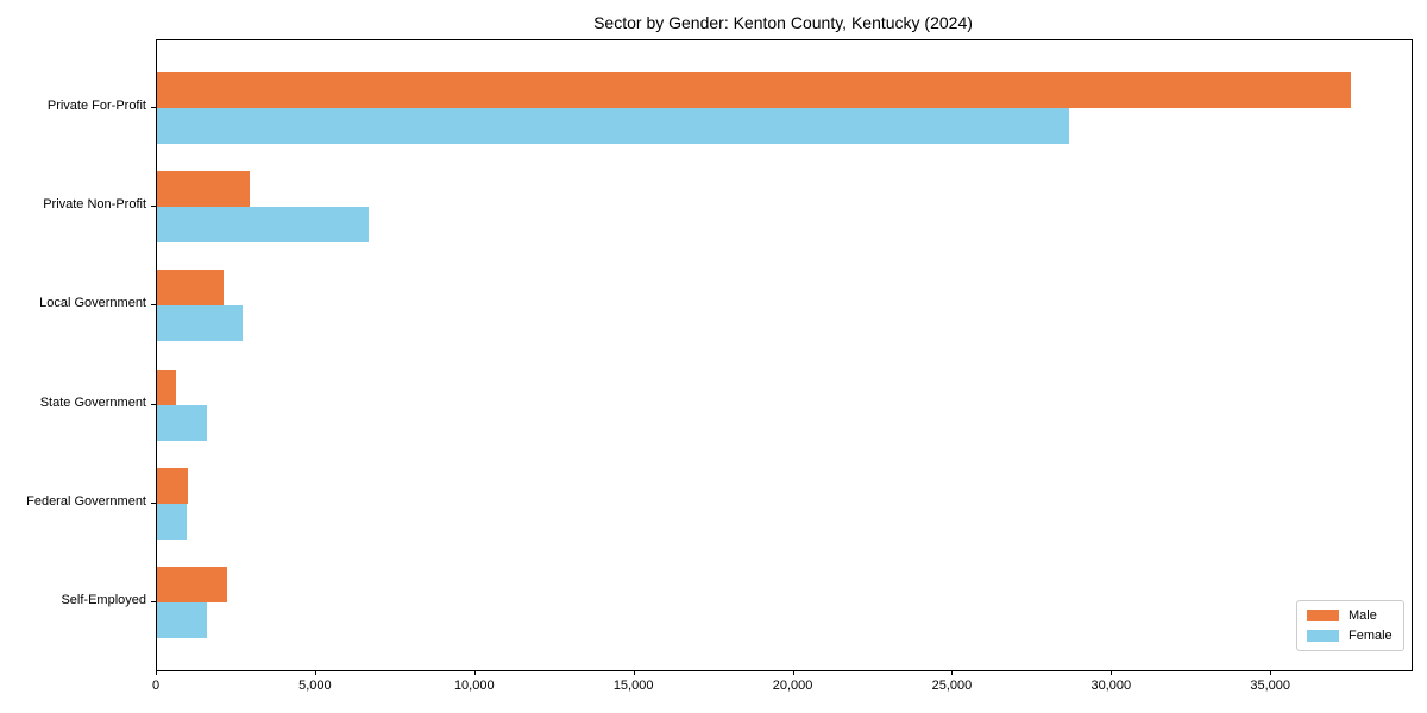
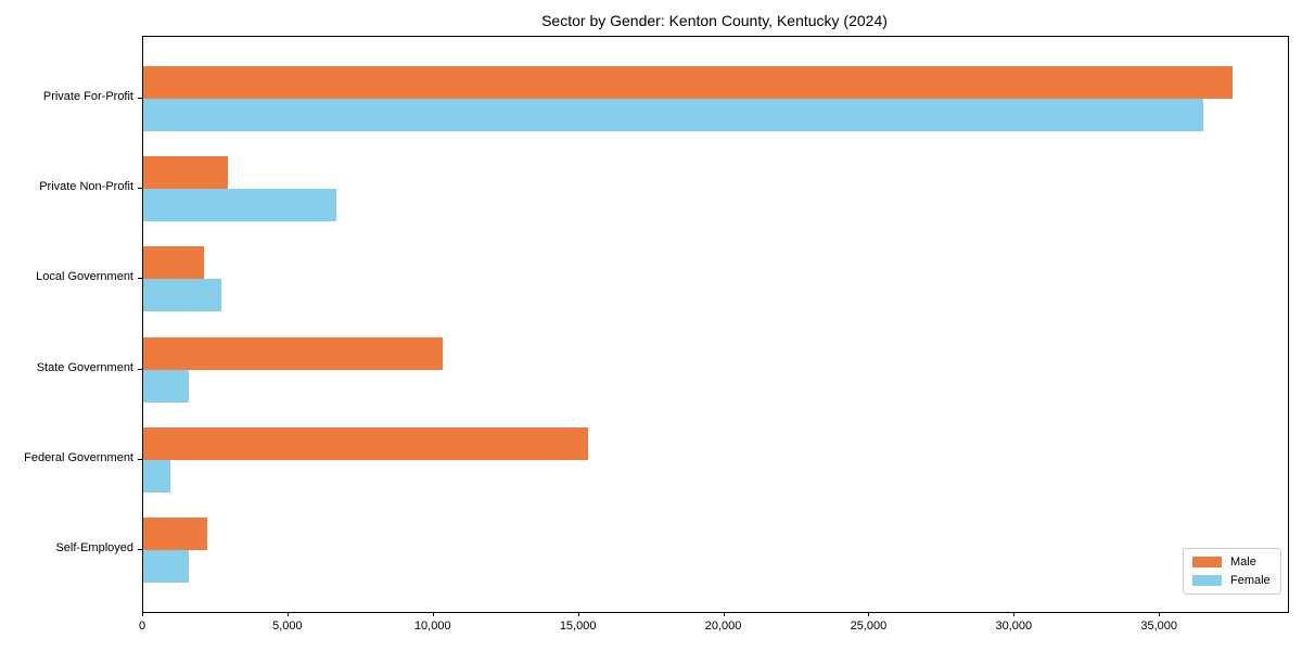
Female/Private For-Profit: 28600 -> 36500
Male/State Government: 600 -> 10300
Male/Federal Government: 1000 -> 15300
